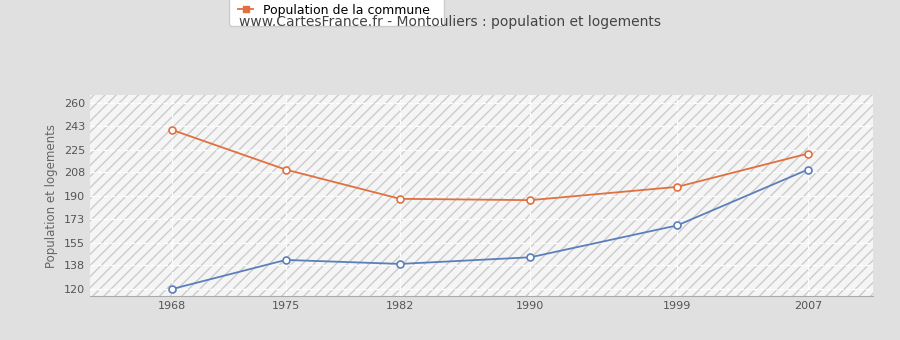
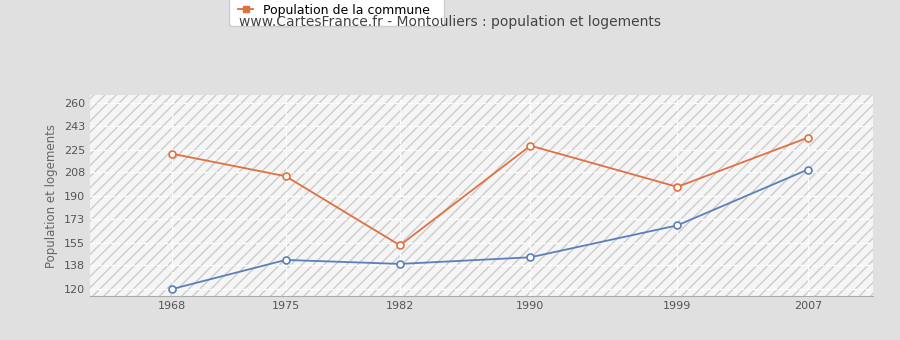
Population de la commune/1968: 240 -> 222
Population de la commune/1975: 210 -> 205
Population de la commune/1982: 188 -> 153
Population de la commune/1990: 187 -> 228
Population de la commune/2007: 222 -> 234
